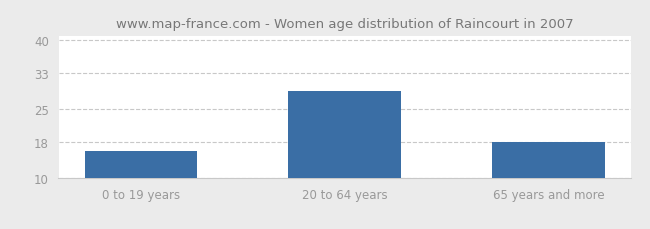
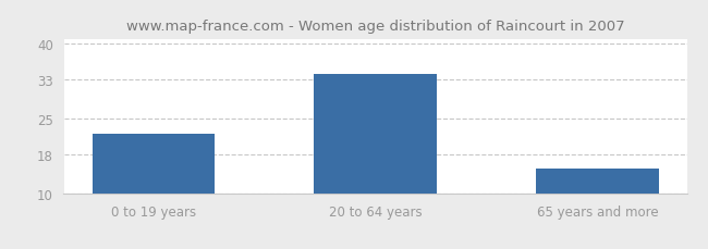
0 to 19 years: 16 -> 22
20 to 64 years: 29 -> 34
65 years and more: 18 -> 15
